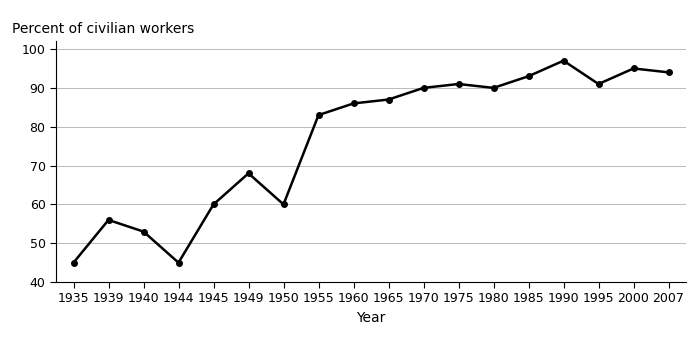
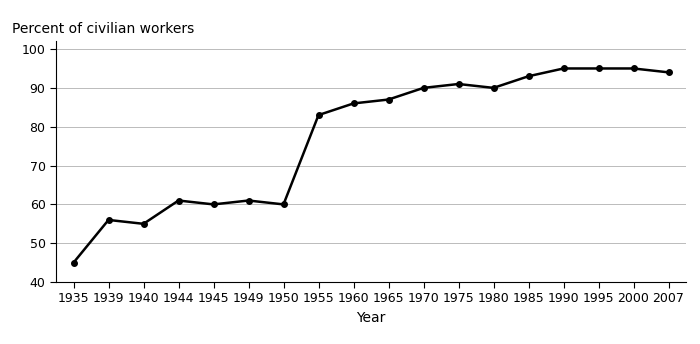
1940: 53 -> 55
1944: 45 -> 61
1949: 68 -> 61
1990: 97 -> 95
1995: 91 -> 95
